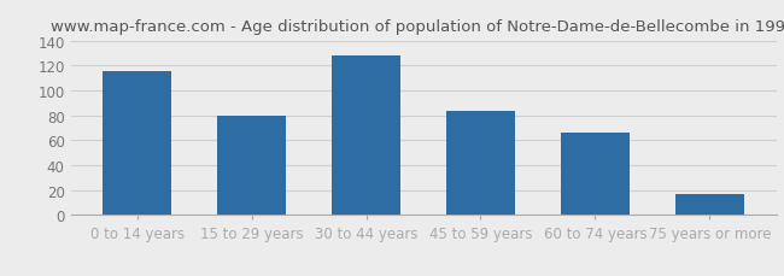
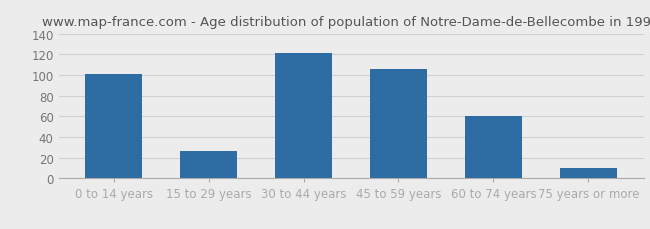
0 to 14 years: 115 -> 101
15 to 29 years: 80 -> 26
30 to 44 years: 128 -> 121
45 to 59 years: 83 -> 106
60 to 74 years: 66 -> 60
75 years or more: 17 -> 10
